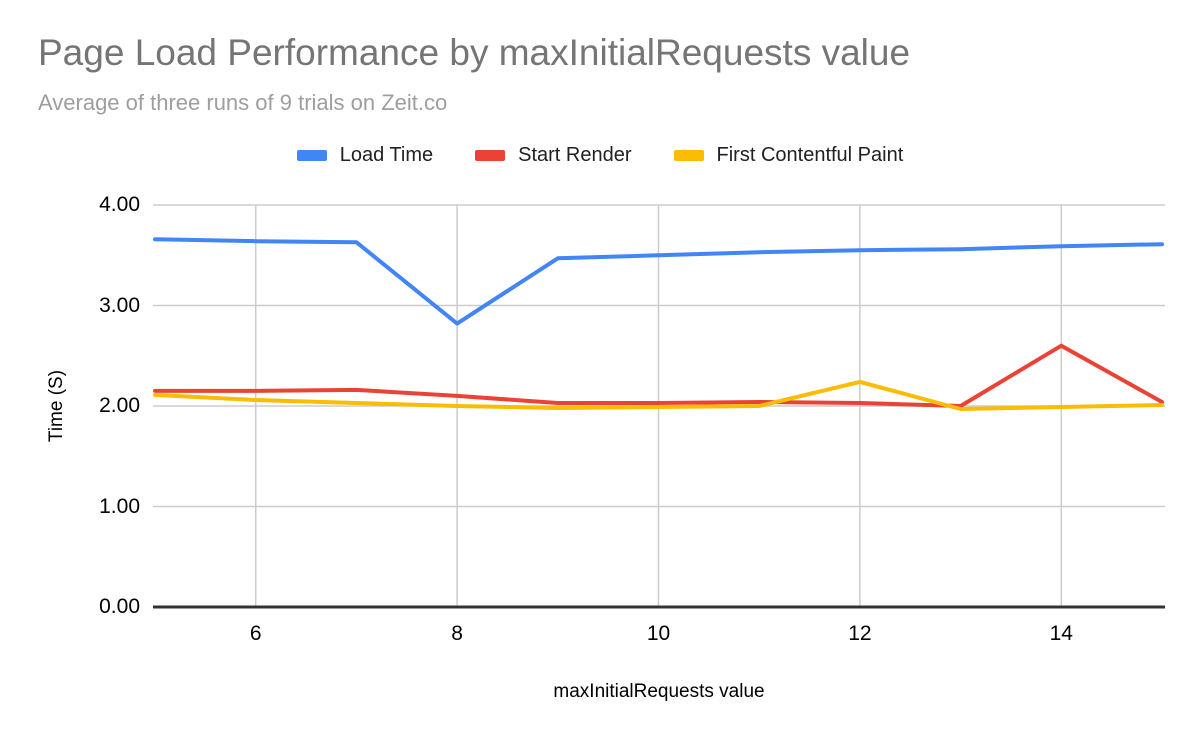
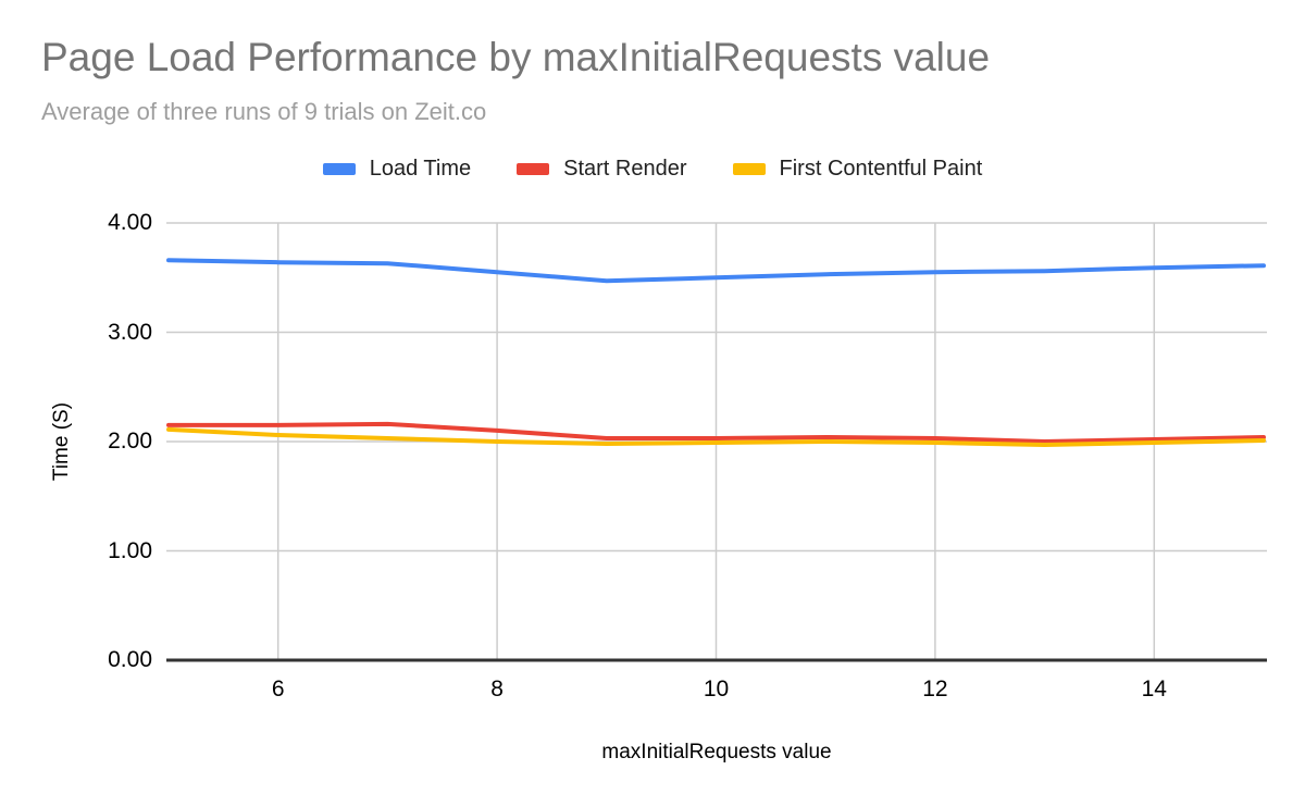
Load Time/8: 2.82 -> 3.55
First Contentful Paint/12: 2.24 -> 1.99
Start Render/14: 2.60 -> 2.02
